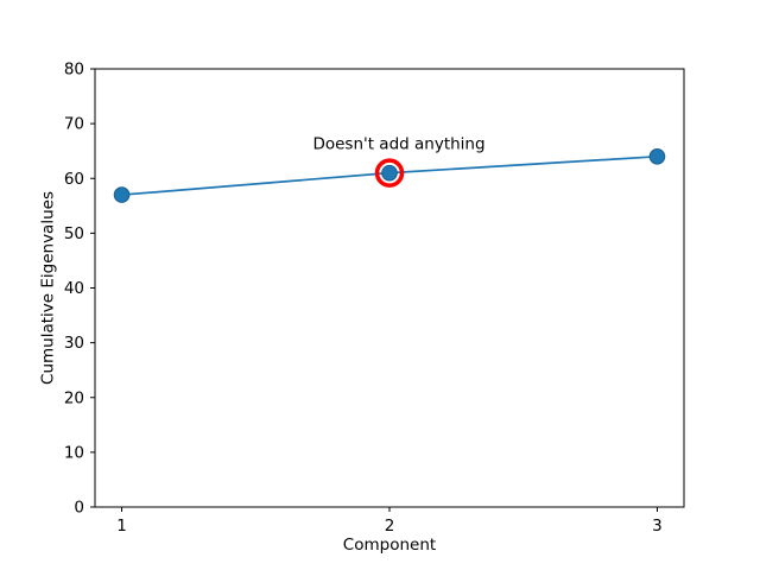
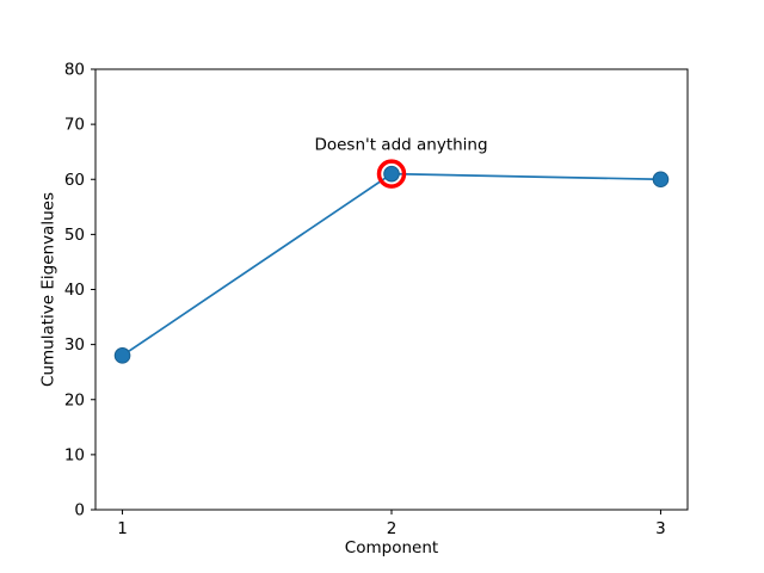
1: 57 -> 28
3: 64 -> 60
